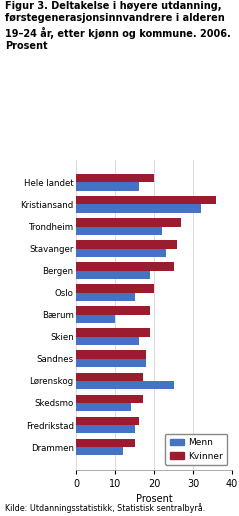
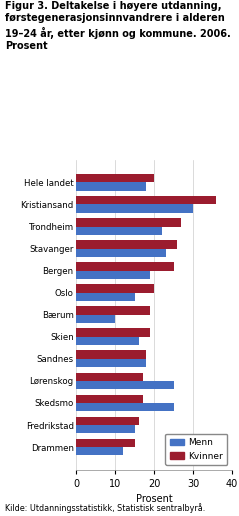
Menn/Hele landet: 16 -> 18
Menn/Kristiansand: 32 -> 30
Menn/Skedsmo: 14 -> 25
